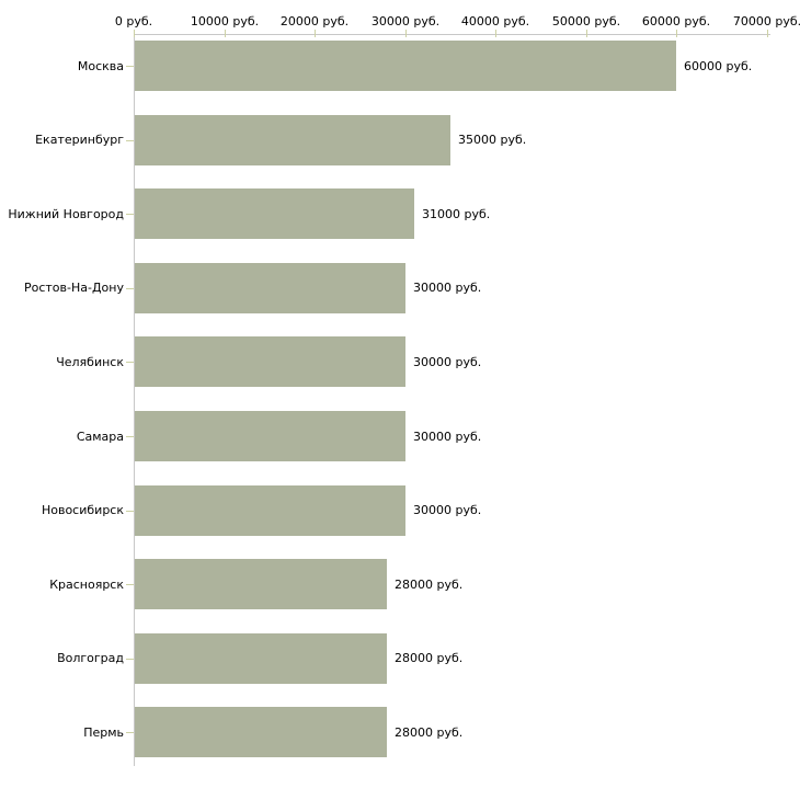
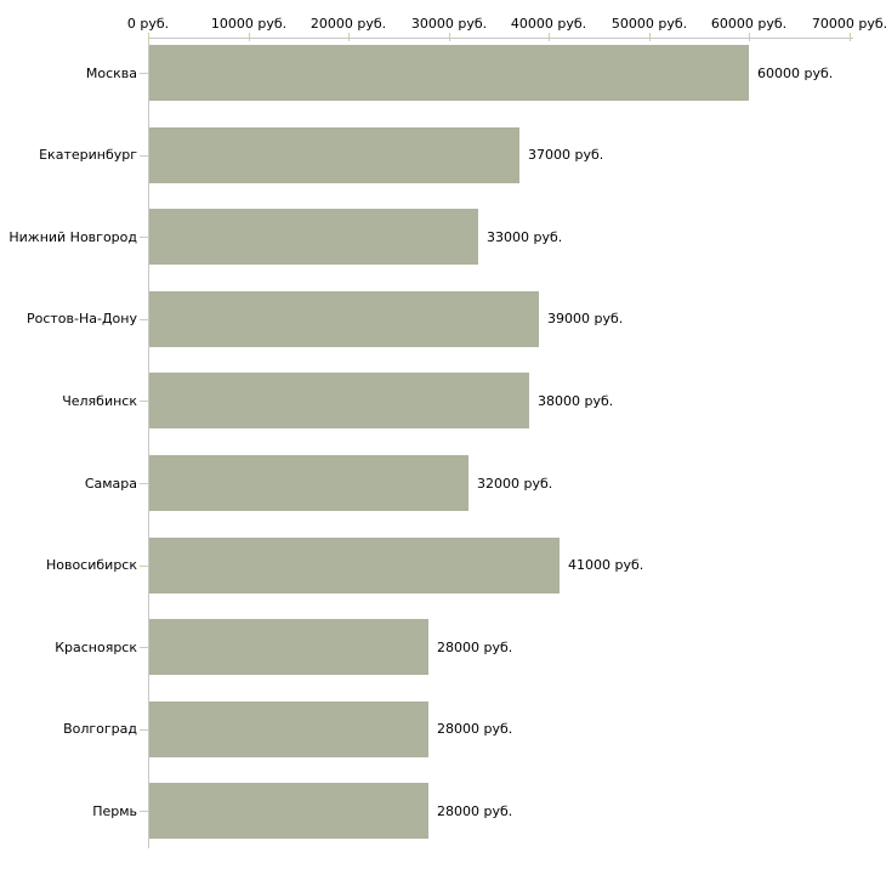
Екатеринбург: 35000 -> 37000
Нижний Новгород: 31000 -> 33000
Ростов-На-Дону: 30000 -> 39000
Челябинск: 30000 -> 38000
Самара: 30000 -> 32000
Новосибирск: 30000 -> 41000
